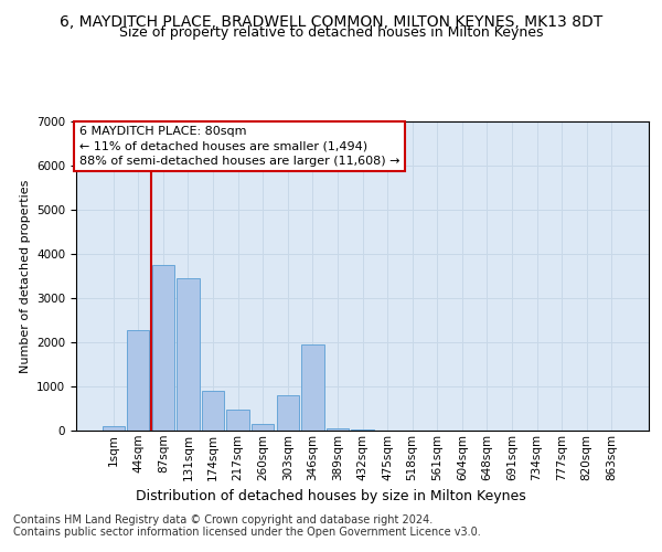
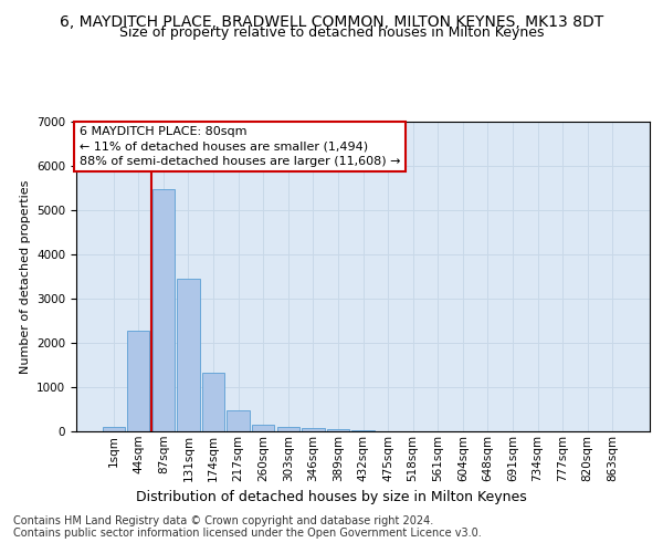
87sqm: 3750 -> 5480
174sqm: 900 -> 1330
303sqm: 800 -> 100
346sqm: 1950 -> 80
